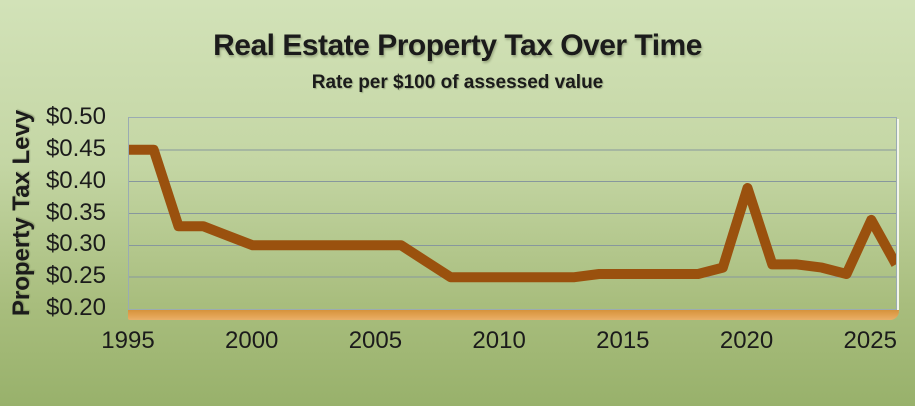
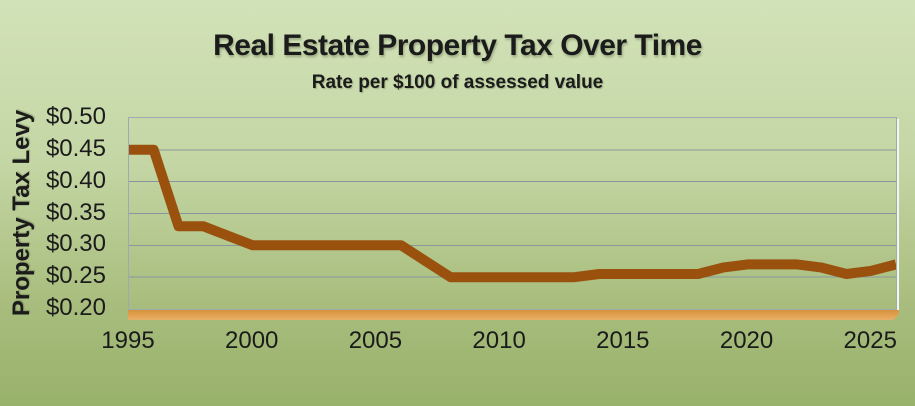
2020: $0.39 -> $0.27
2025: $0.34 -> $0.26
